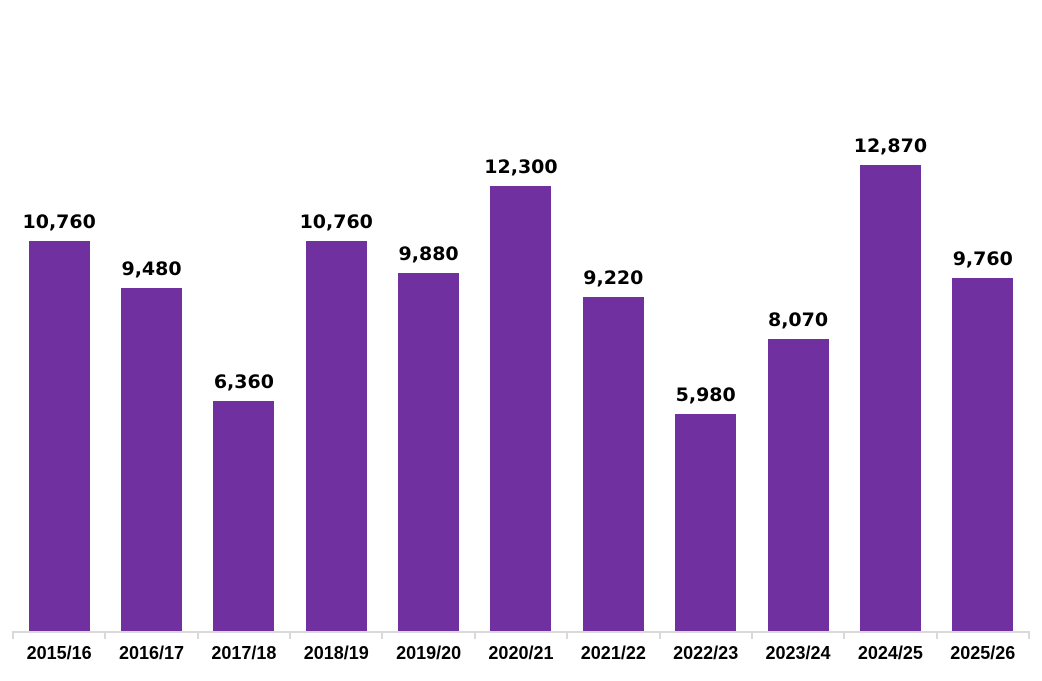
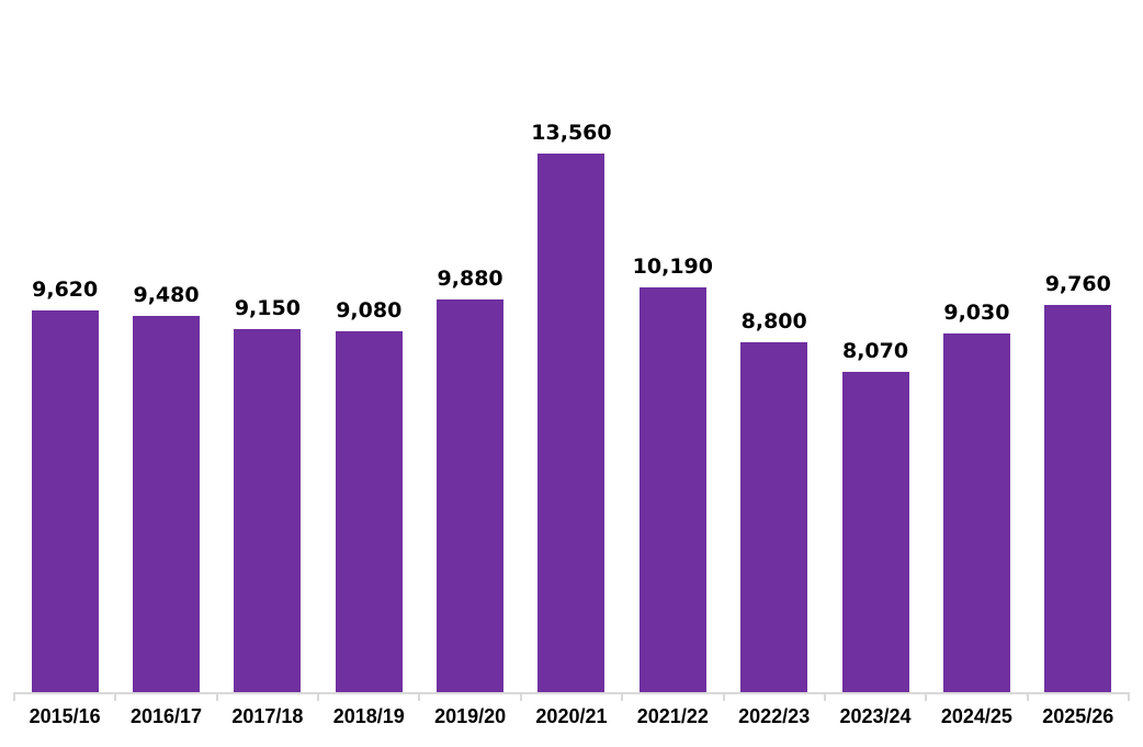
2015/16: 10,760 -> 9,620
2017/18: 6,360 -> 9,150
2018/19: 10,760 -> 9,080
2020/21: 12,300 -> 13,560
2021/22: 9,220 -> 10,190
2022/23: 5,980 -> 8,800
2024/25: 12,870 -> 9,030
